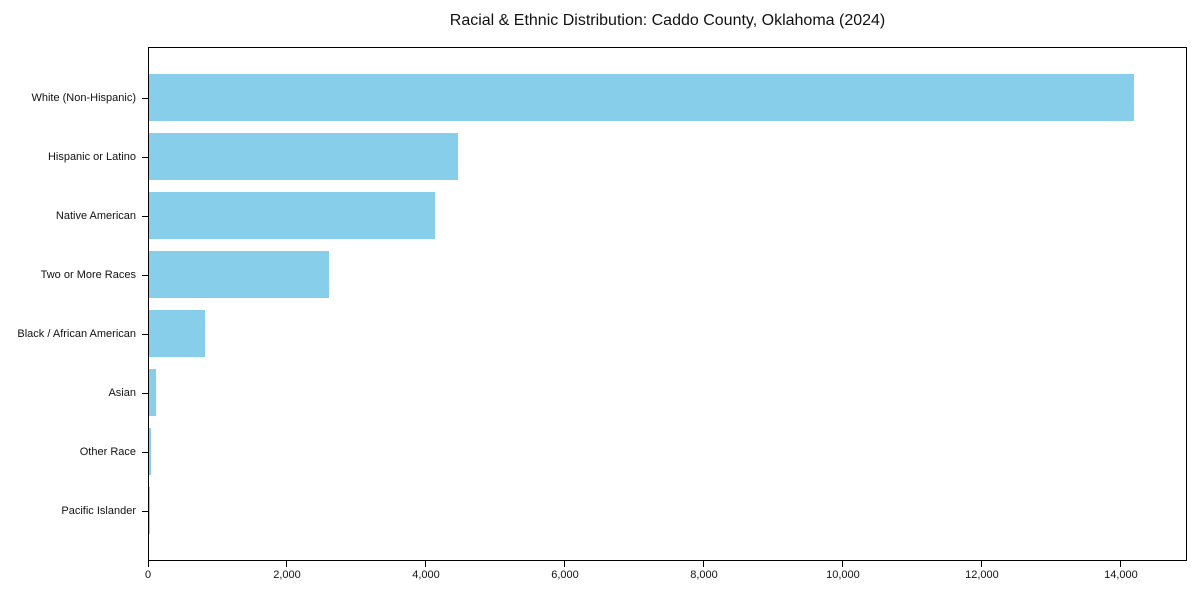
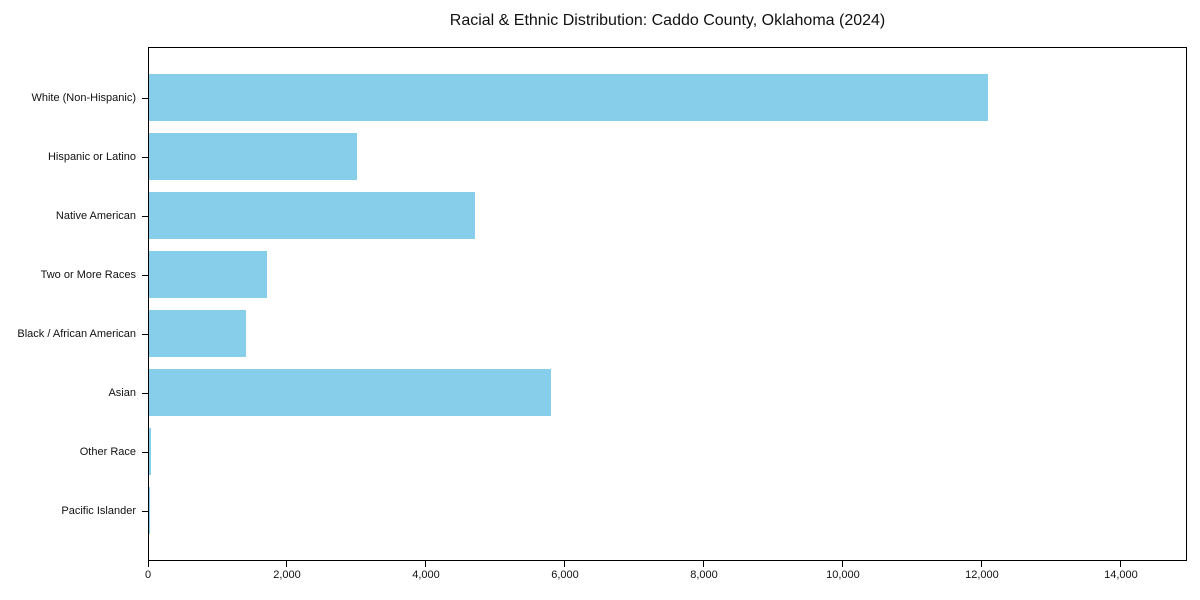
White (Non-Hispanic): 14200 -> 12100
Hispanic or Latino: 4500 -> 3000
Native American: 4100 -> 4700
Two or More Races: 2600 -> 1700
Black / African American: 800 -> 1400
Asian: 100 -> 5800
